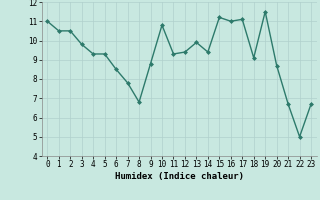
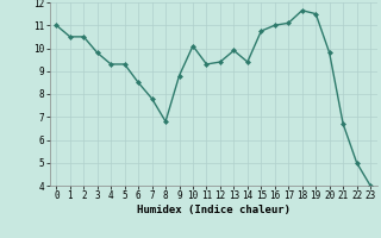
10: 10.8 -> 10.1
15: 11.2 -> 10.8
18: 9.1 -> 11.7
20: 8.7 -> 9.8
23: 6.7 -> 4.0
